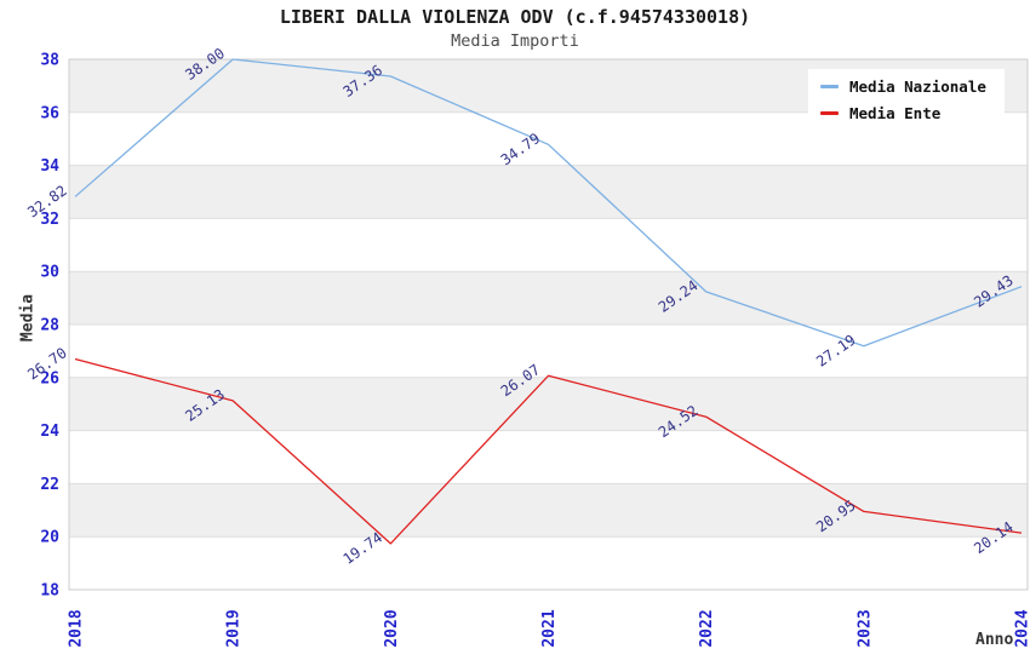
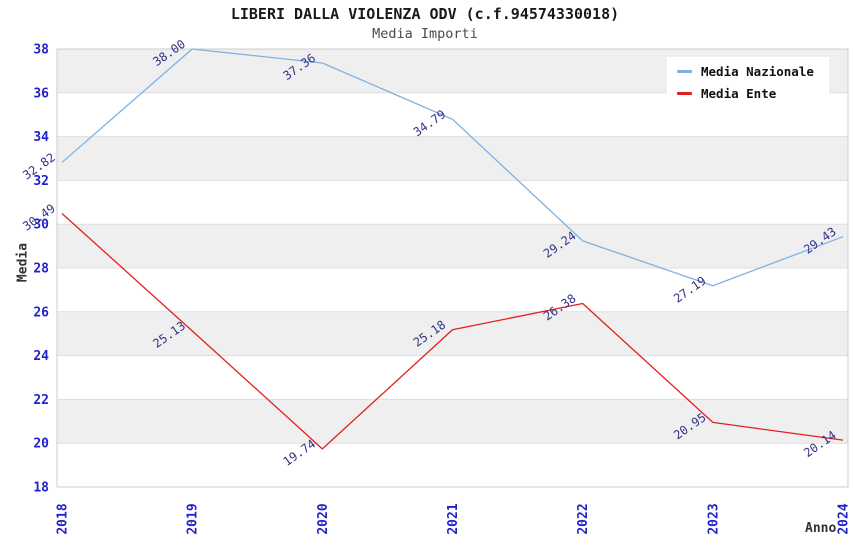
Media Ente/2018: 26.70 -> 30.49
Media Ente/2021: 26.07 -> 25.18
Media Ente/2022: 24.52 -> 26.38
